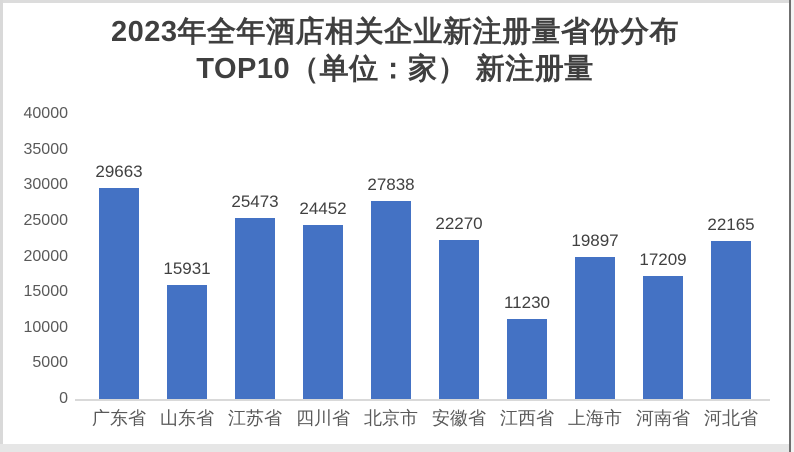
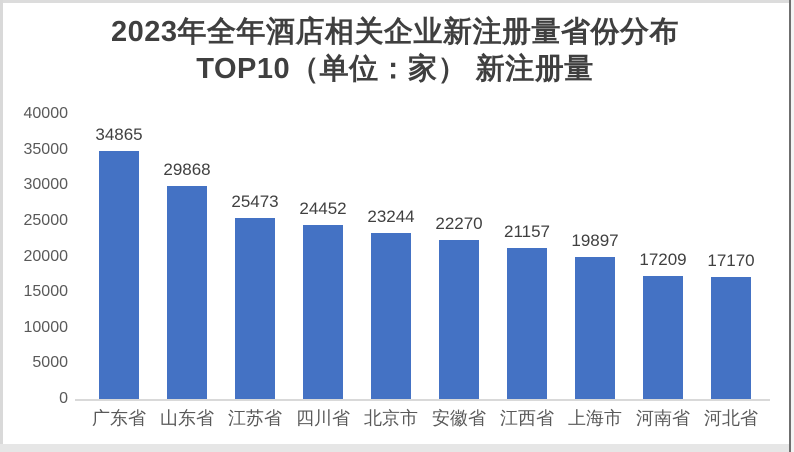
广东省: 29663 -> 34865
山东省: 15931 -> 29868
北京市: 27838 -> 23244
江西省: 11230 -> 21157
河北省: 22165 -> 17170
